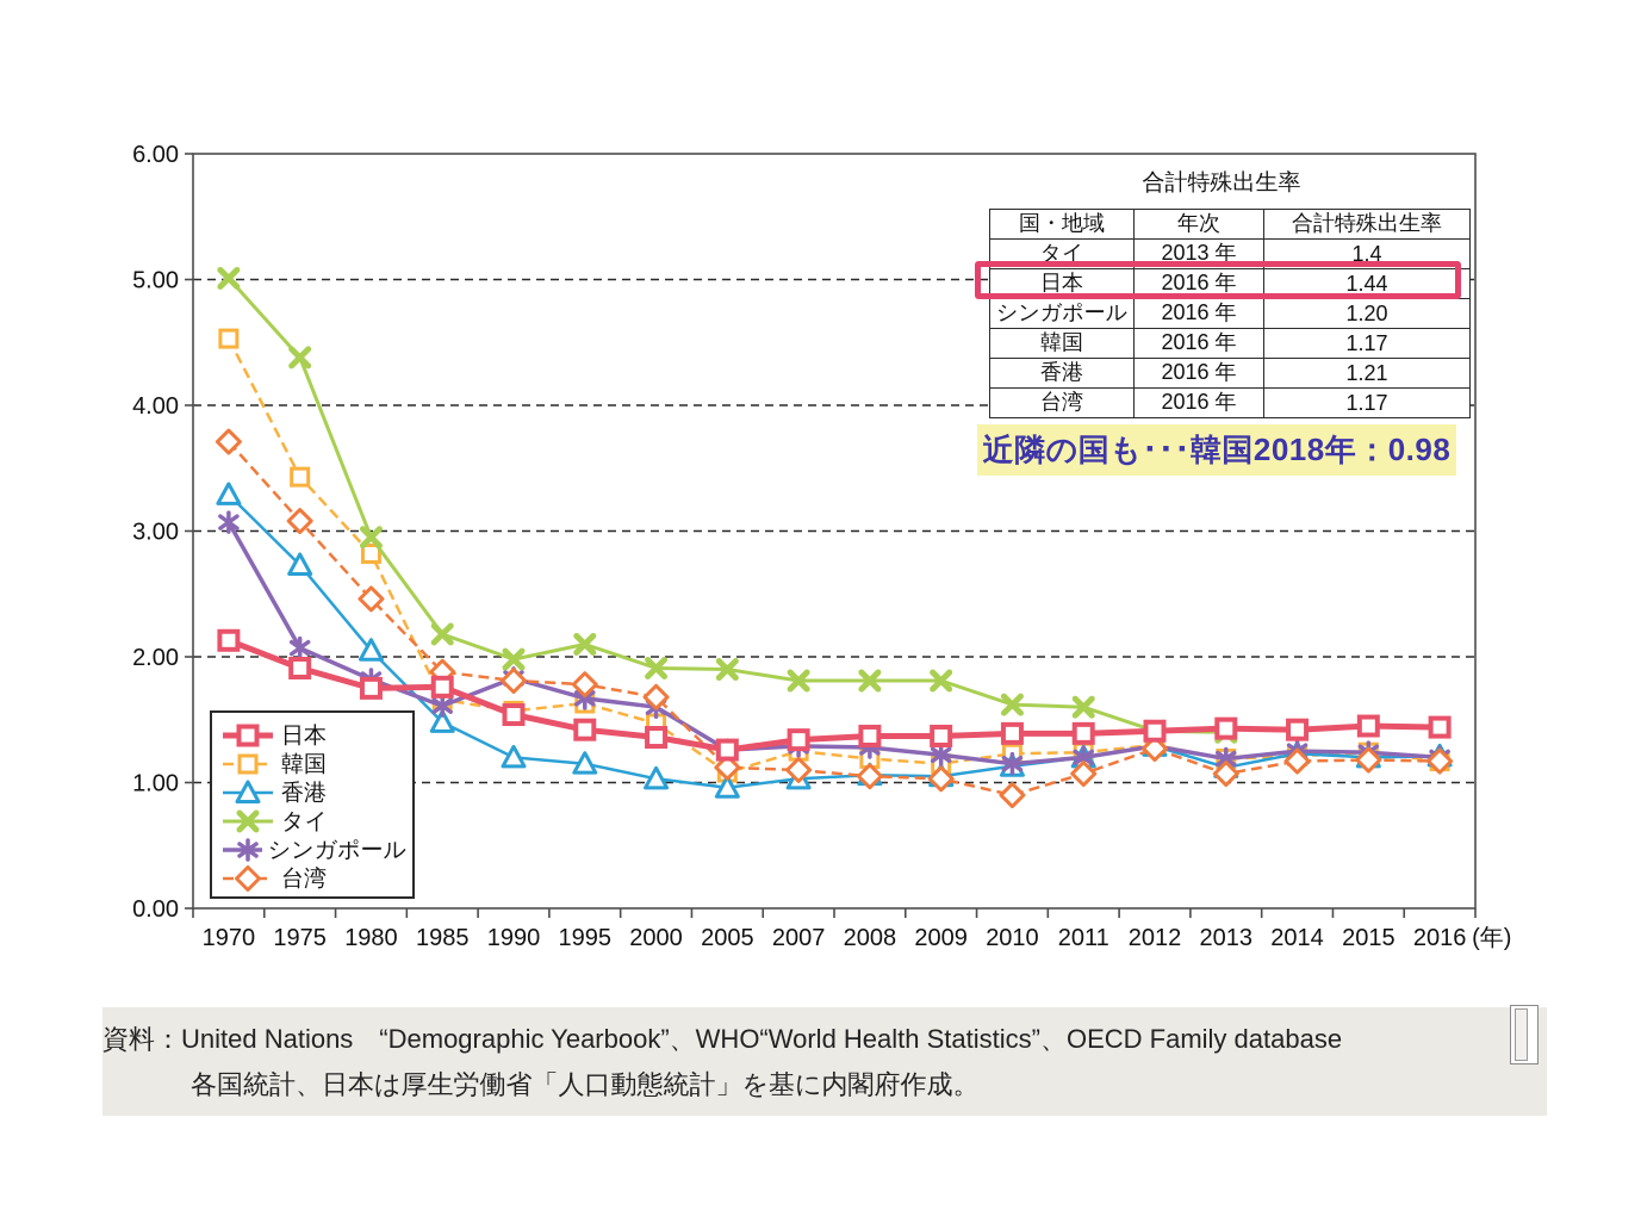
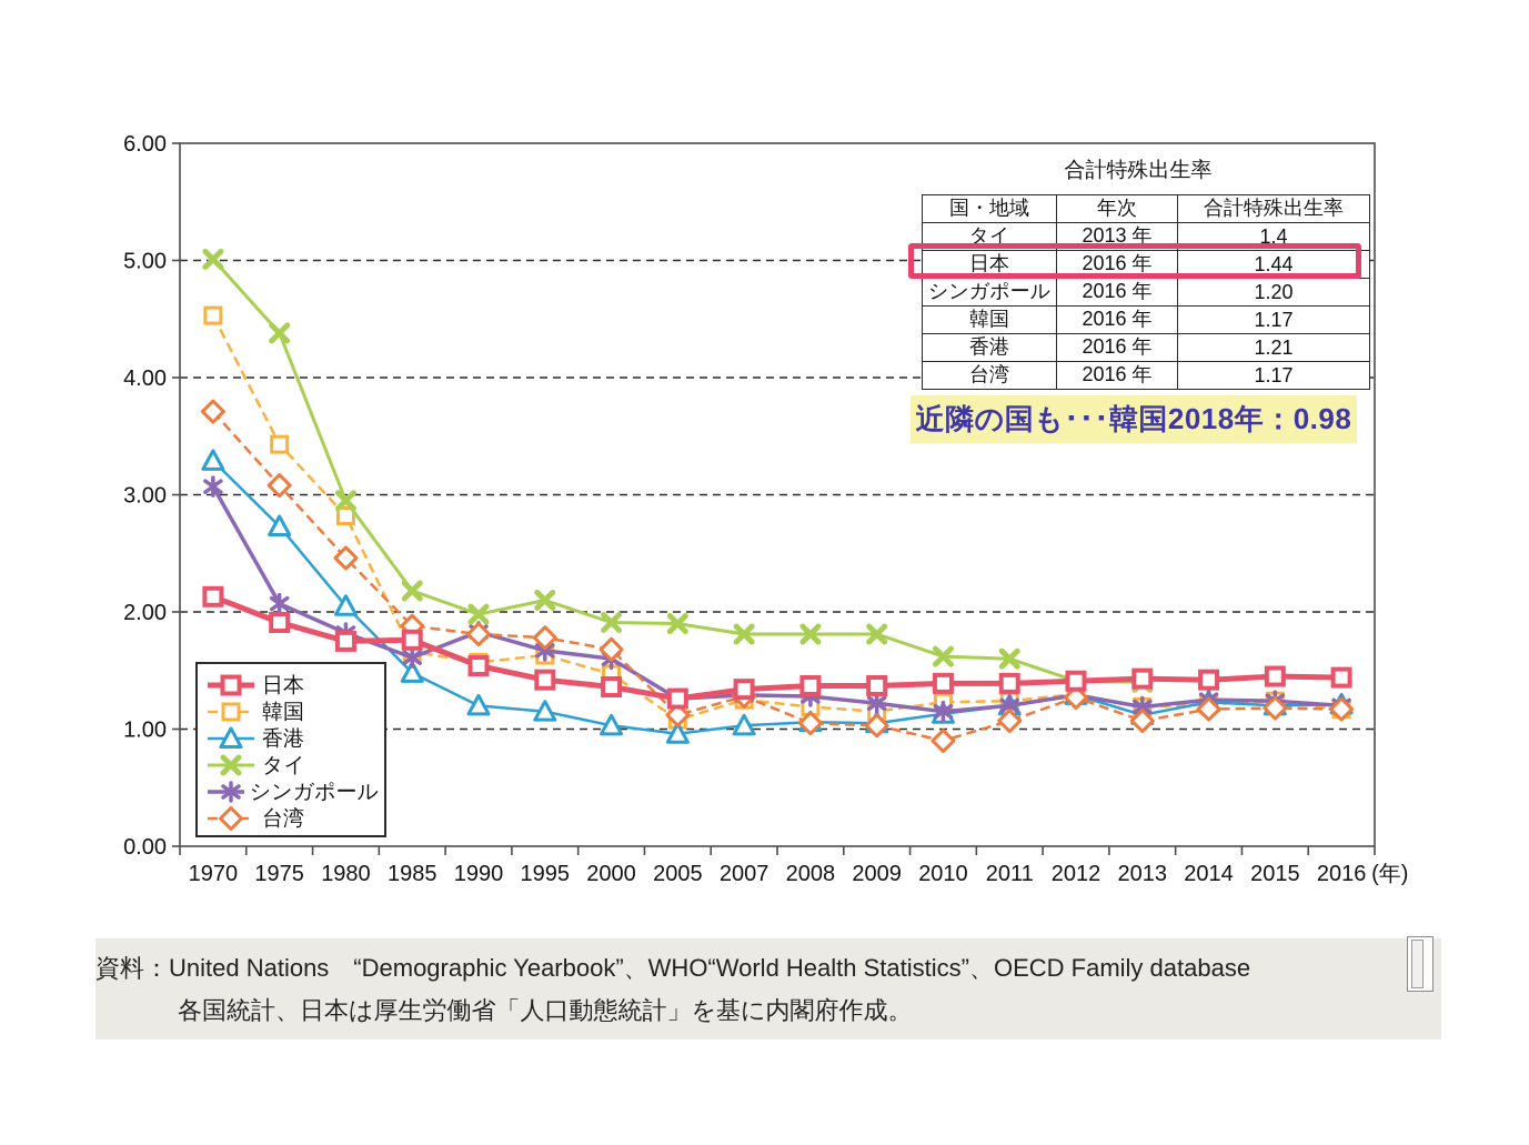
台湾/2007: 1.10 -> 1.28
